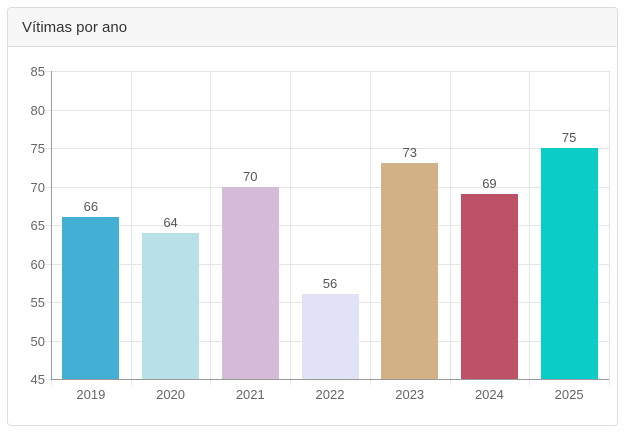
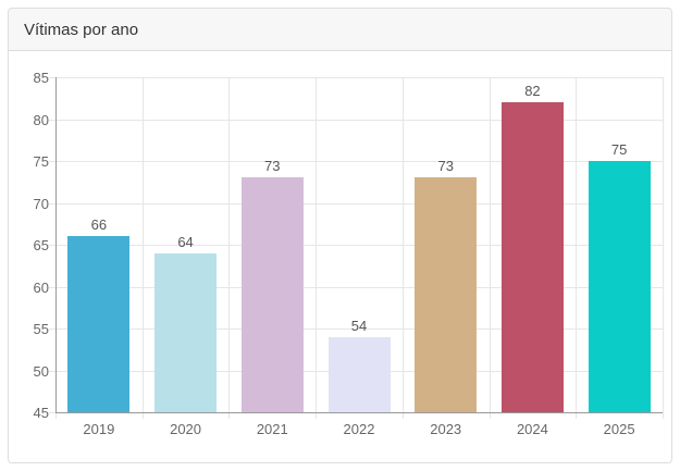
2021: 70 -> 73
2022: 56 -> 54
2024: 69 -> 82
